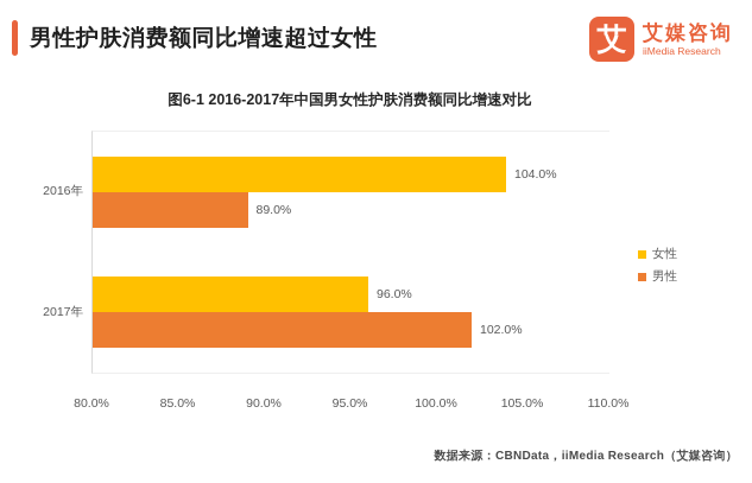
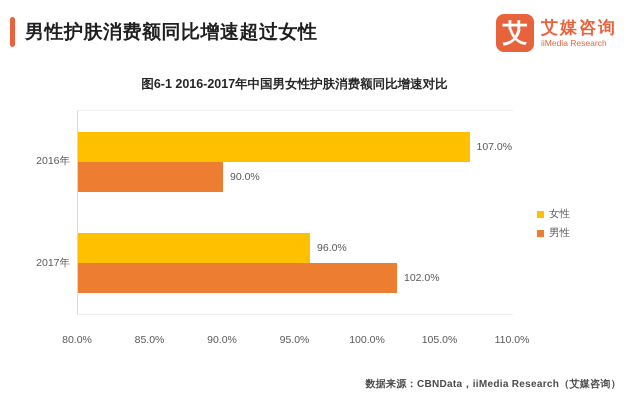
女性/2016年: 104.0% -> 107.0%
男性/2016年: 89.0% -> 90.0%
